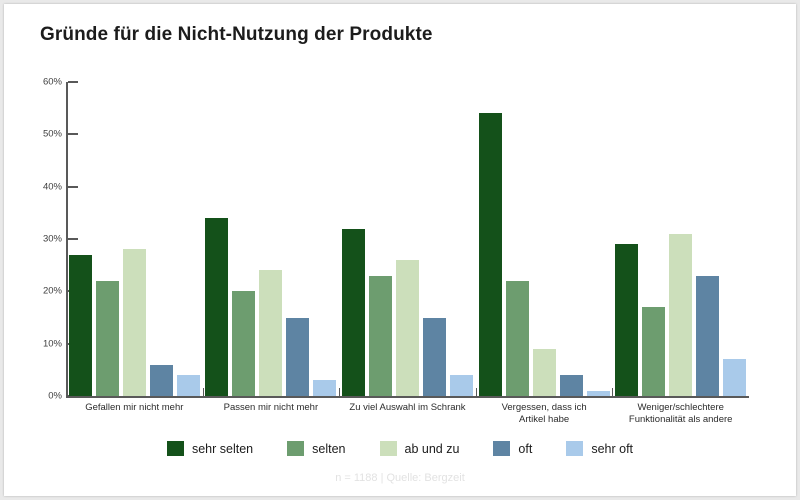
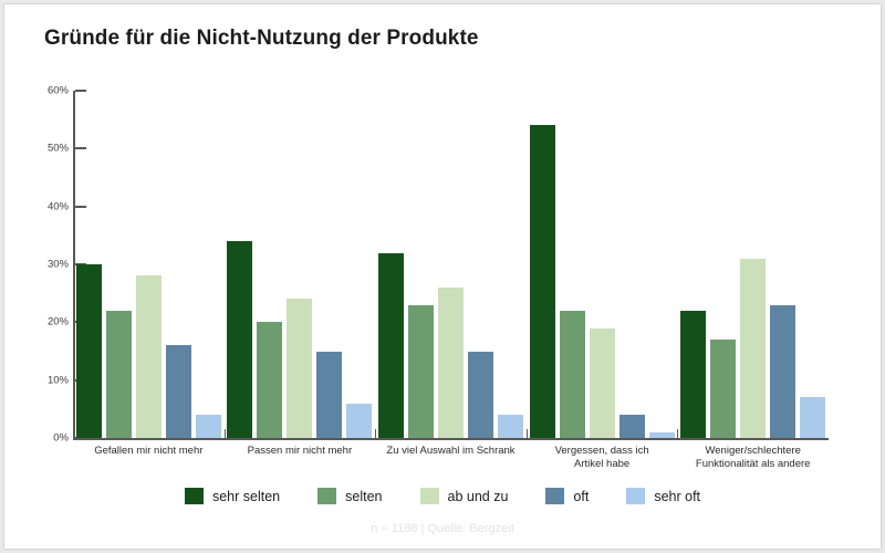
sehr selten/Gefallen mir nicht mehr: 27% -> 30%
oft/Gefallen mir nicht mehr: 6% -> 16%
sehr oft/Passen mir nicht mehr: 3% -> 6%
ab und zu/Vergessen, dass ich Artikel habe: 9% -> 19%
sehr selten/Weniger/schlechtere Funktionalität als andere: 29% -> 22%
